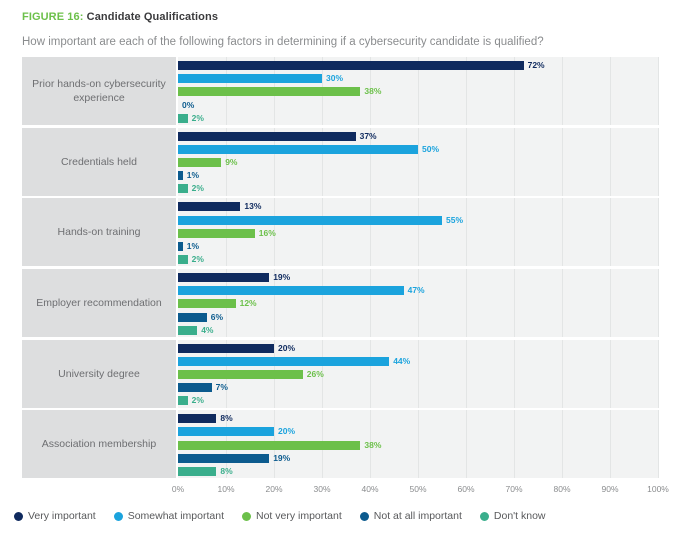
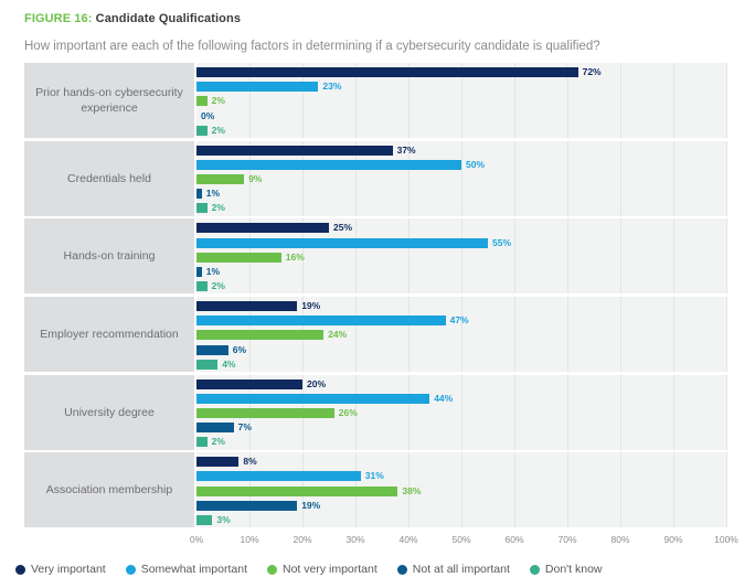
Somewhat important/Prior hands-on cybersecurity experience: 30% -> 23%
Not very important/Prior hands-on cybersecurity experience: 38% -> 2%
Very important/Hands-on training: 13% -> 25%
Not very important/Employer recommendation: 12% -> 24%
Somewhat important/Association membership: 20% -> 31%
Don't know/Association membership: 8% -> 3%
